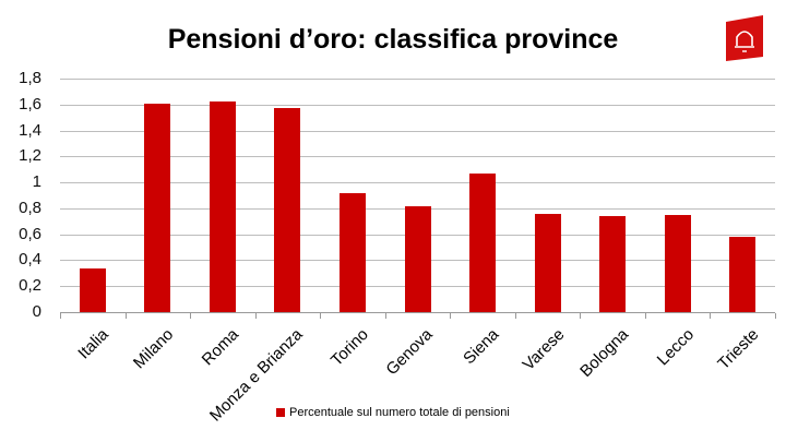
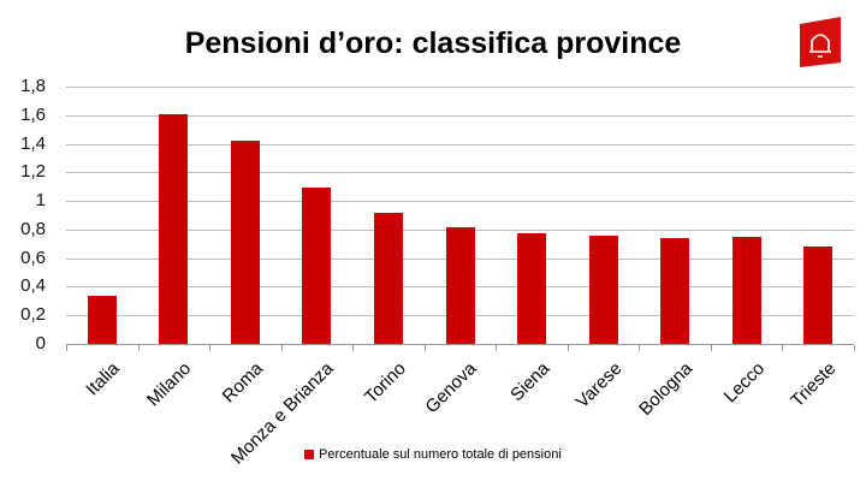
Roma: 1,62 -> 1,42
Monza e Brianza: 1,57 -> 1,09
Siena: 1,07 -> 0,77
Trieste: 0,58 -> 0,68
